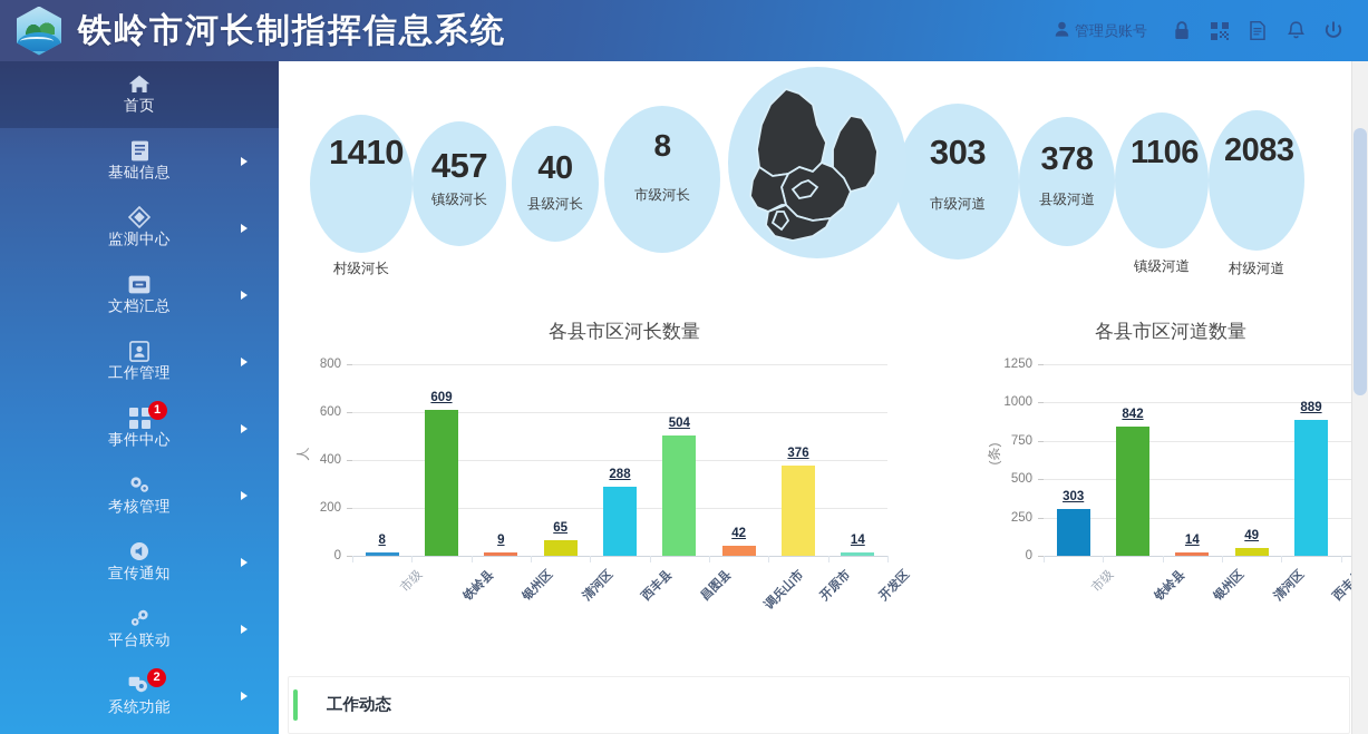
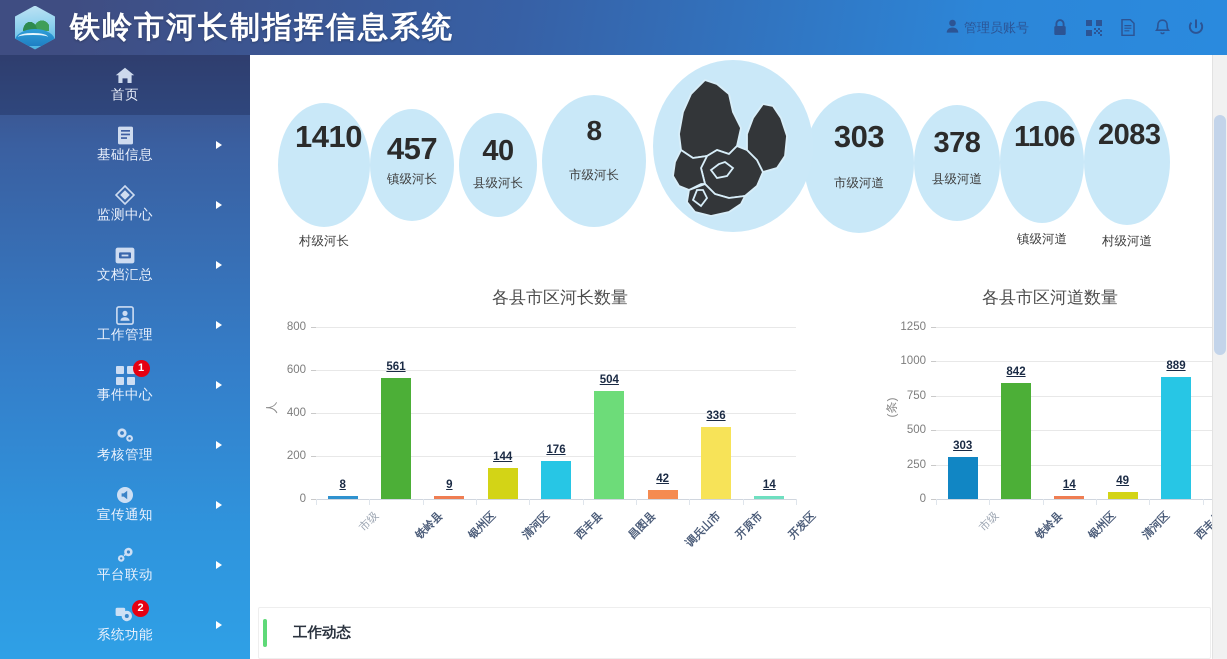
各县市区河长数量/铁岭县: 609 -> 561
各县市区河长数量/清河区: 65 -> 144
各县市区河长数量/西丰县: 288 -> 176
各县市区河长数量/开原市: 376 -> 336
